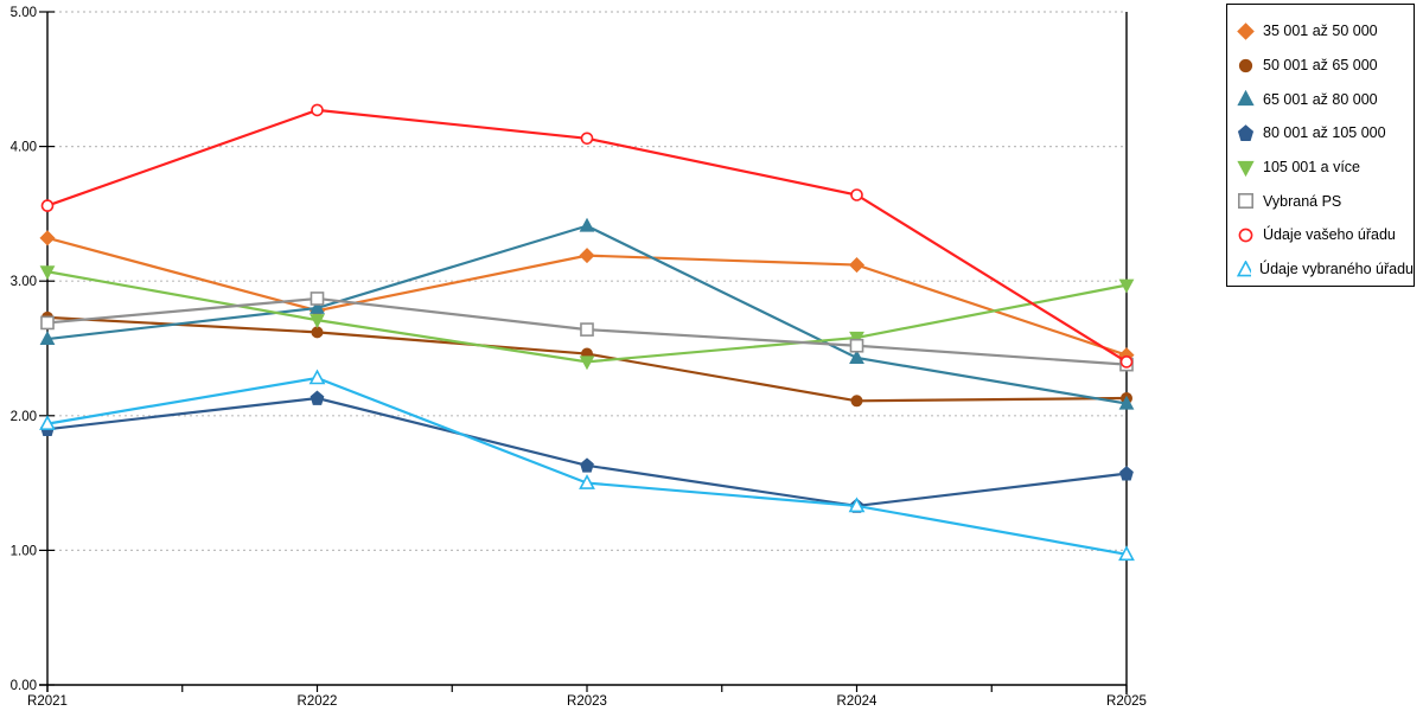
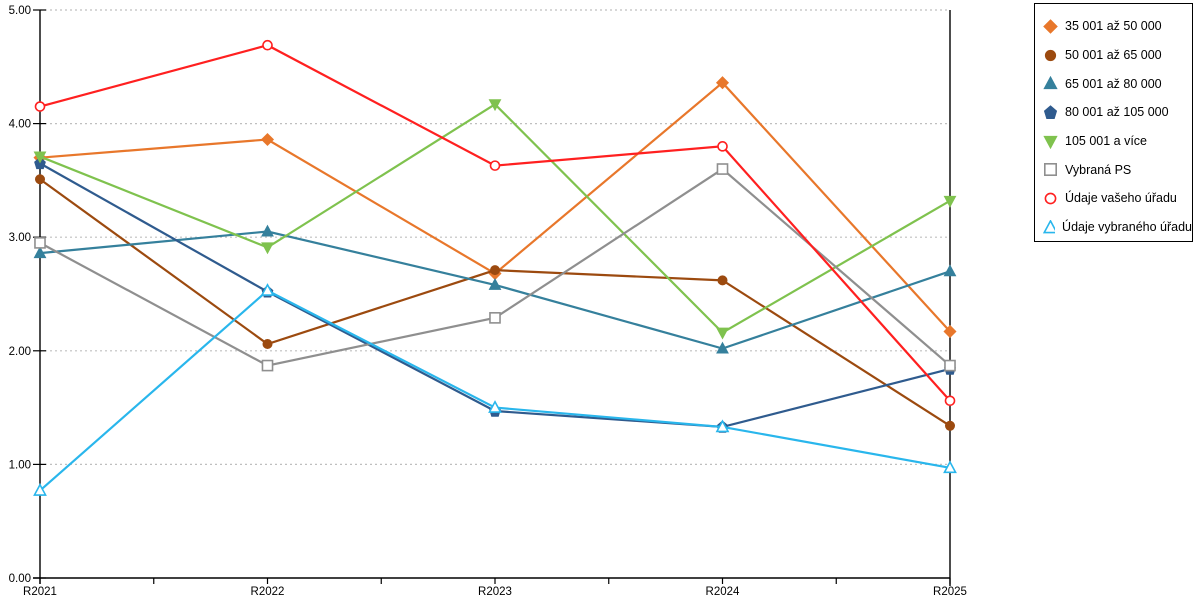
35 001 až 50 000/R2021: 3.32 -> 3.70
50 001 až 65 000/R2021: 2.73 -> 3.51
65 001 až 80 000/R2021: 2.57 -> 2.86
80 001 až 105 000/R2021: 1.90 -> 3.65
105 001 a více/R2021: 3.07 -> 3.71
Vybraná PS/R2021: 2.69 -> 2.95
Údaje vašeho úřadu/R2021: 3.56 -> 4.15
Údaje vybraného úřadu/R2021: 1.94 -> 0.77
35 001 až 50 000/R2022: 2.78 -> 3.86
50 001 až 65 000/R2022: 2.62 -> 2.06
65 001 až 80 000/R2022: 2.80 -> 3.05
80 001 až 105 000/R2022: 2.13 -> 2.52
105 001 a více/R2022: 2.71 -> 2.91
Vybraná PS/R2022: 2.87 -> 1.87
Údaje vašeho úřadu/R2022: 4.27 -> 4.69
Údaje vybraného úřadu/R2022: 2.28 -> 2.53
35 001 až 50 000/R2023: 3.19 -> 2.68
50 001 až 65 000/R2023: 2.46 -> 2.71
65 001 až 80 000/R2023: 3.41 -> 2.58
80 001 až 105 000/R2023: 1.63 -> 1.47
105 001 a více/R2023: 2.40 -> 4.17
Vybraná PS/R2023: 2.64 -> 2.29
Údaje vašeho úřadu/R2023: 4.06 -> 3.63
35 001 až 50 000/R2024: 3.12 -> 4.36
50 001 až 65 000/R2024: 2.11 -> 2.62
65 001 až 80 000/R2024: 2.43 -> 2.02
105 001 a více/R2024: 2.58 -> 2.16
Vybraná PS/R2024: 2.52 -> 3.60
Údaje vašeho úřadu/R2024: 3.64 -> 3.80
35 001 až 50 000/R2025: 2.45 -> 2.17
50 001 až 65 000/R2025: 2.13 -> 1.34
65 001 až 80 000/R2025: 2.09 -> 2.70
80 001 až 105 000/R2025: 1.57 -> 1.84
105 001 a více/R2025: 2.97 -> 3.32
Vybraná PS/R2025: 2.38 -> 1.87
Údaje vašeho úřadu/R2025: 2.40 -> 1.56
